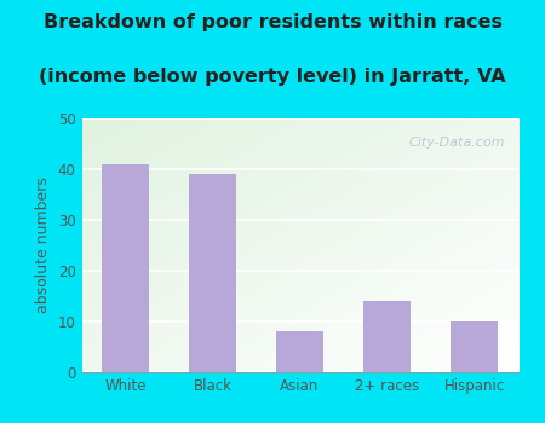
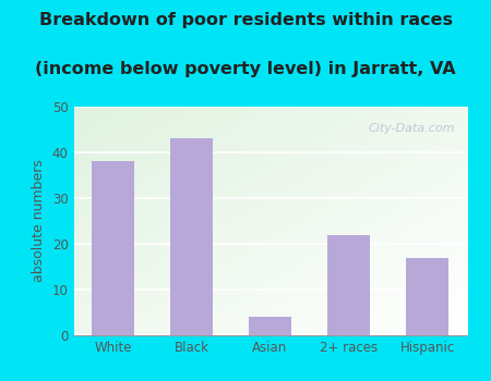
White: 41 -> 38
Black: 39 -> 43
Asian: 8 -> 4
2+ races: 14 -> 22
Hispanic: 10 -> 17
